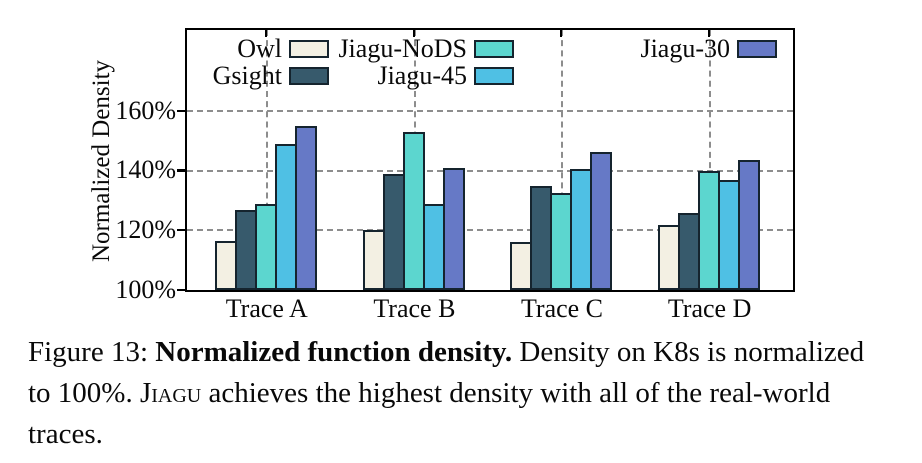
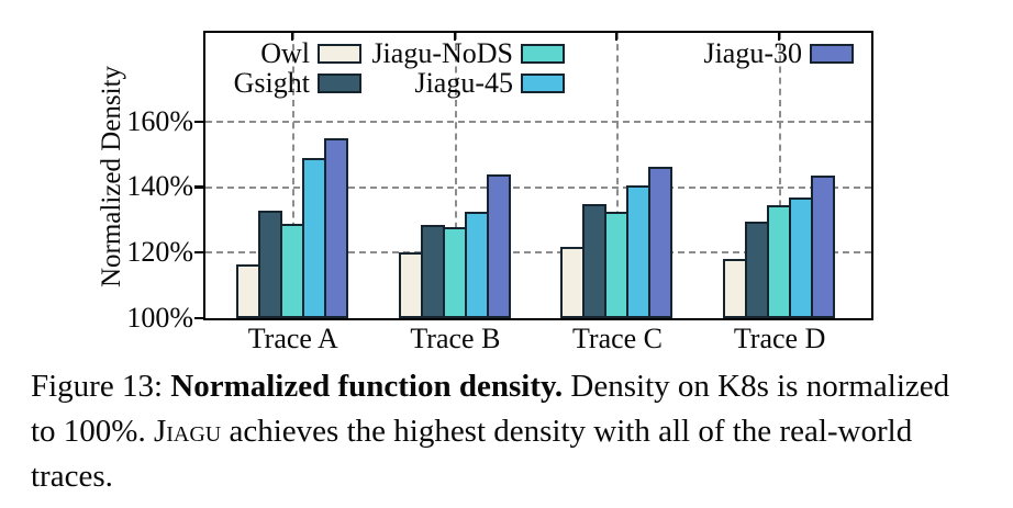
Gsight/Trace A: 127% -> 133%
Gsight/Trace B: 139% -> 128%
Jiagu-NoDS/Trace B: 153% -> 128%
Jiagu-45/Trace B: 129% -> 132%
Jiagu-30/Trace B: 141% -> 144%
Owl/Trace C: 116% -> 122%
Owl/Trace D: 122% -> 118%
Gsight/Trace D: 126% -> 130%
Jiagu-NoDS/Trace D: 140% -> 134%
